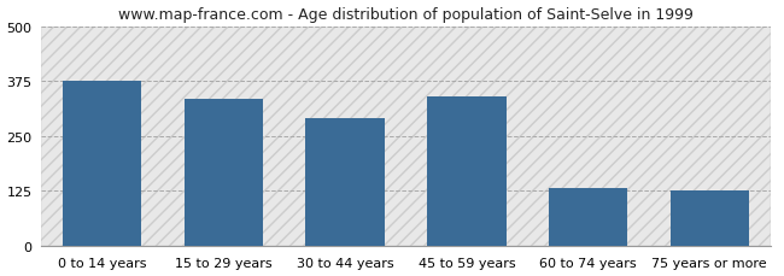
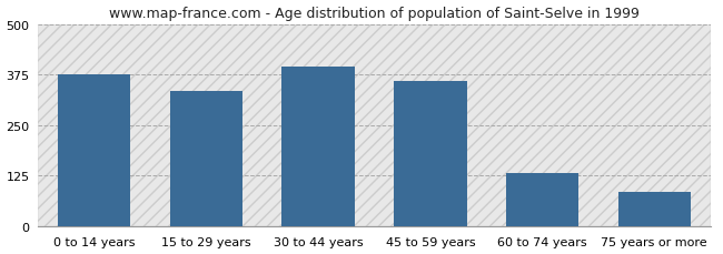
30 to 44 years: 290 -> 395
45 to 59 years: 340 -> 360
75 years or more: 125 -> 85
